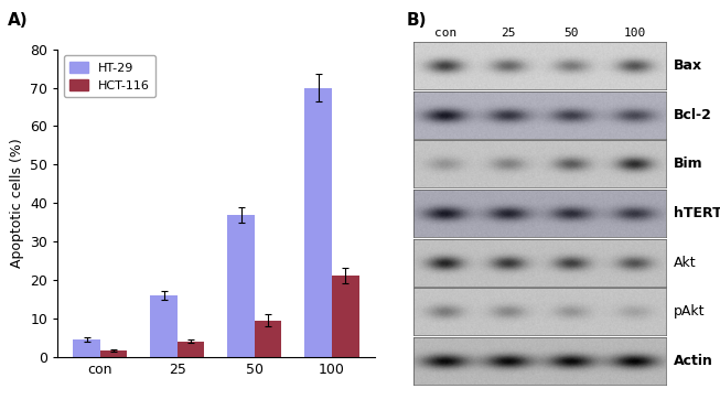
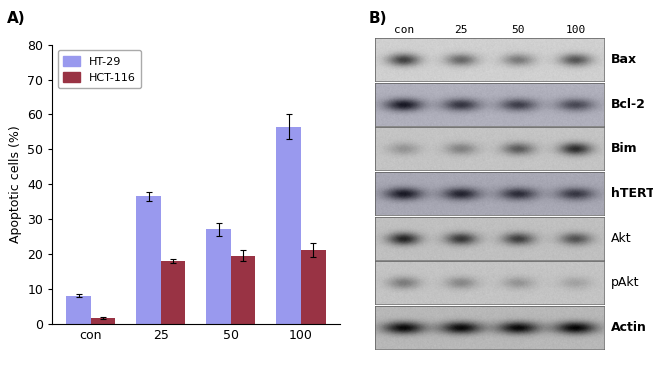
HT-29/con: 4.5 -> 8.0
HT-29/25: 16.0 -> 36.5
HCT-116/25: 4.0 -> 18.0
HT-29/50: 37.0 -> 27.0
HCT-116/50: 9.5 -> 19.5
HT-29/100: 70.0 -> 56.5
